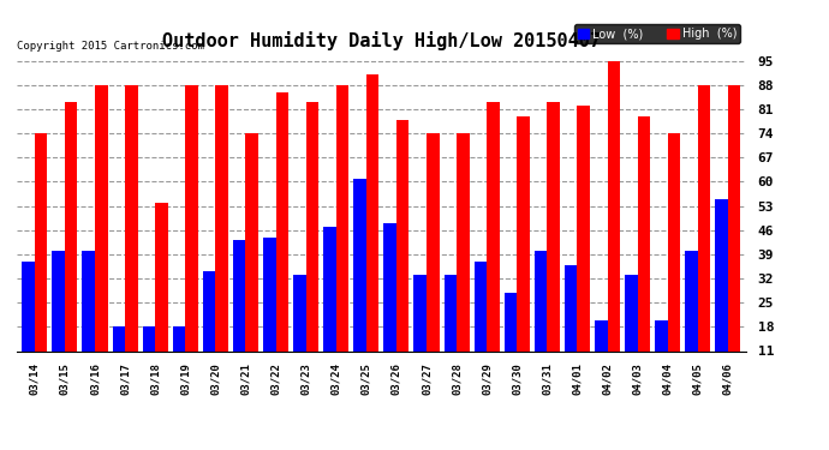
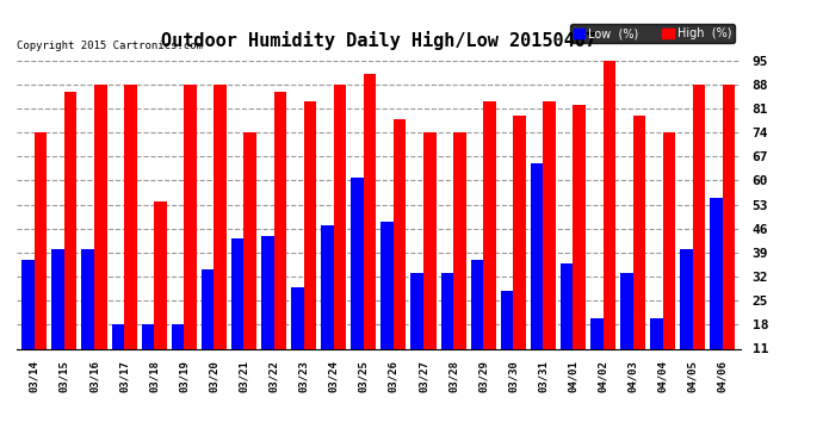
High (%)/03/15: 83 -> 86
Low (%)/03/23: 33 -> 29
Low (%)/03/31: 40 -> 65
